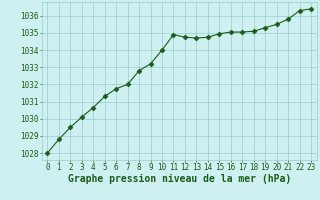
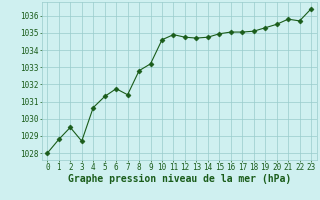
3: 1030.1 -> 1028.7
7: 1032.0 -> 1031.4
10: 1034.0 -> 1034.6
22: 1036.3 -> 1035.7
